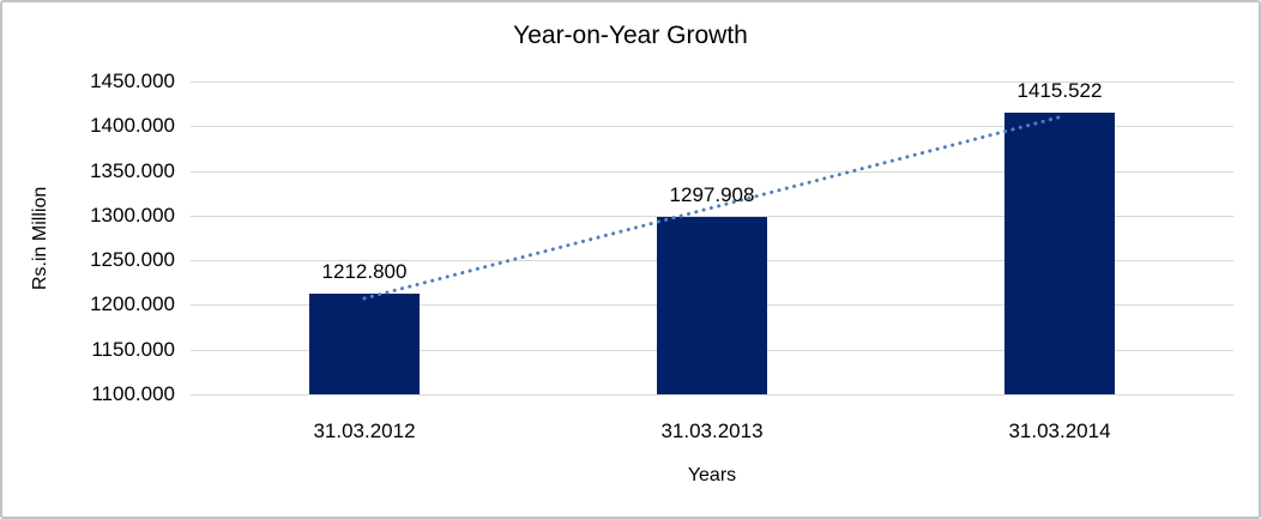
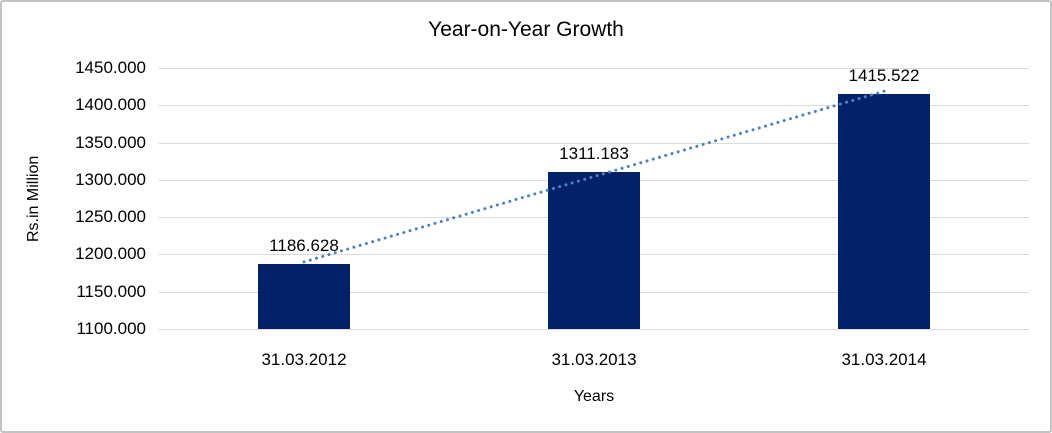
31.03.2012: 1212.800 -> 1186.628
31.03.2013: 1297.908 -> 1311.183
